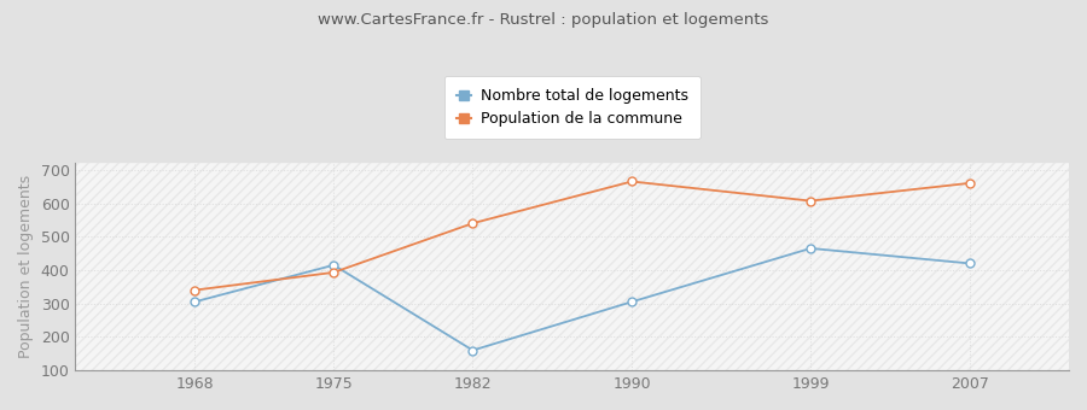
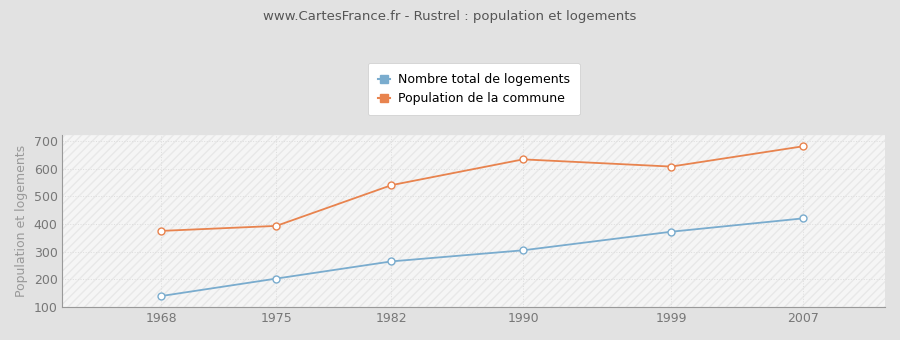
Nombre total de logements/1968: 305 -> 140
Population de la commune/1968: 340 -> 375
Nombre total de logements/1975: 415 -> 203
Nombre total de logements/1982: 160 -> 265
Population de la commune/1990: 665 -> 633
Nombre total de logements/1999: 465 -> 372
Population de la commune/2007: 660 -> 680
